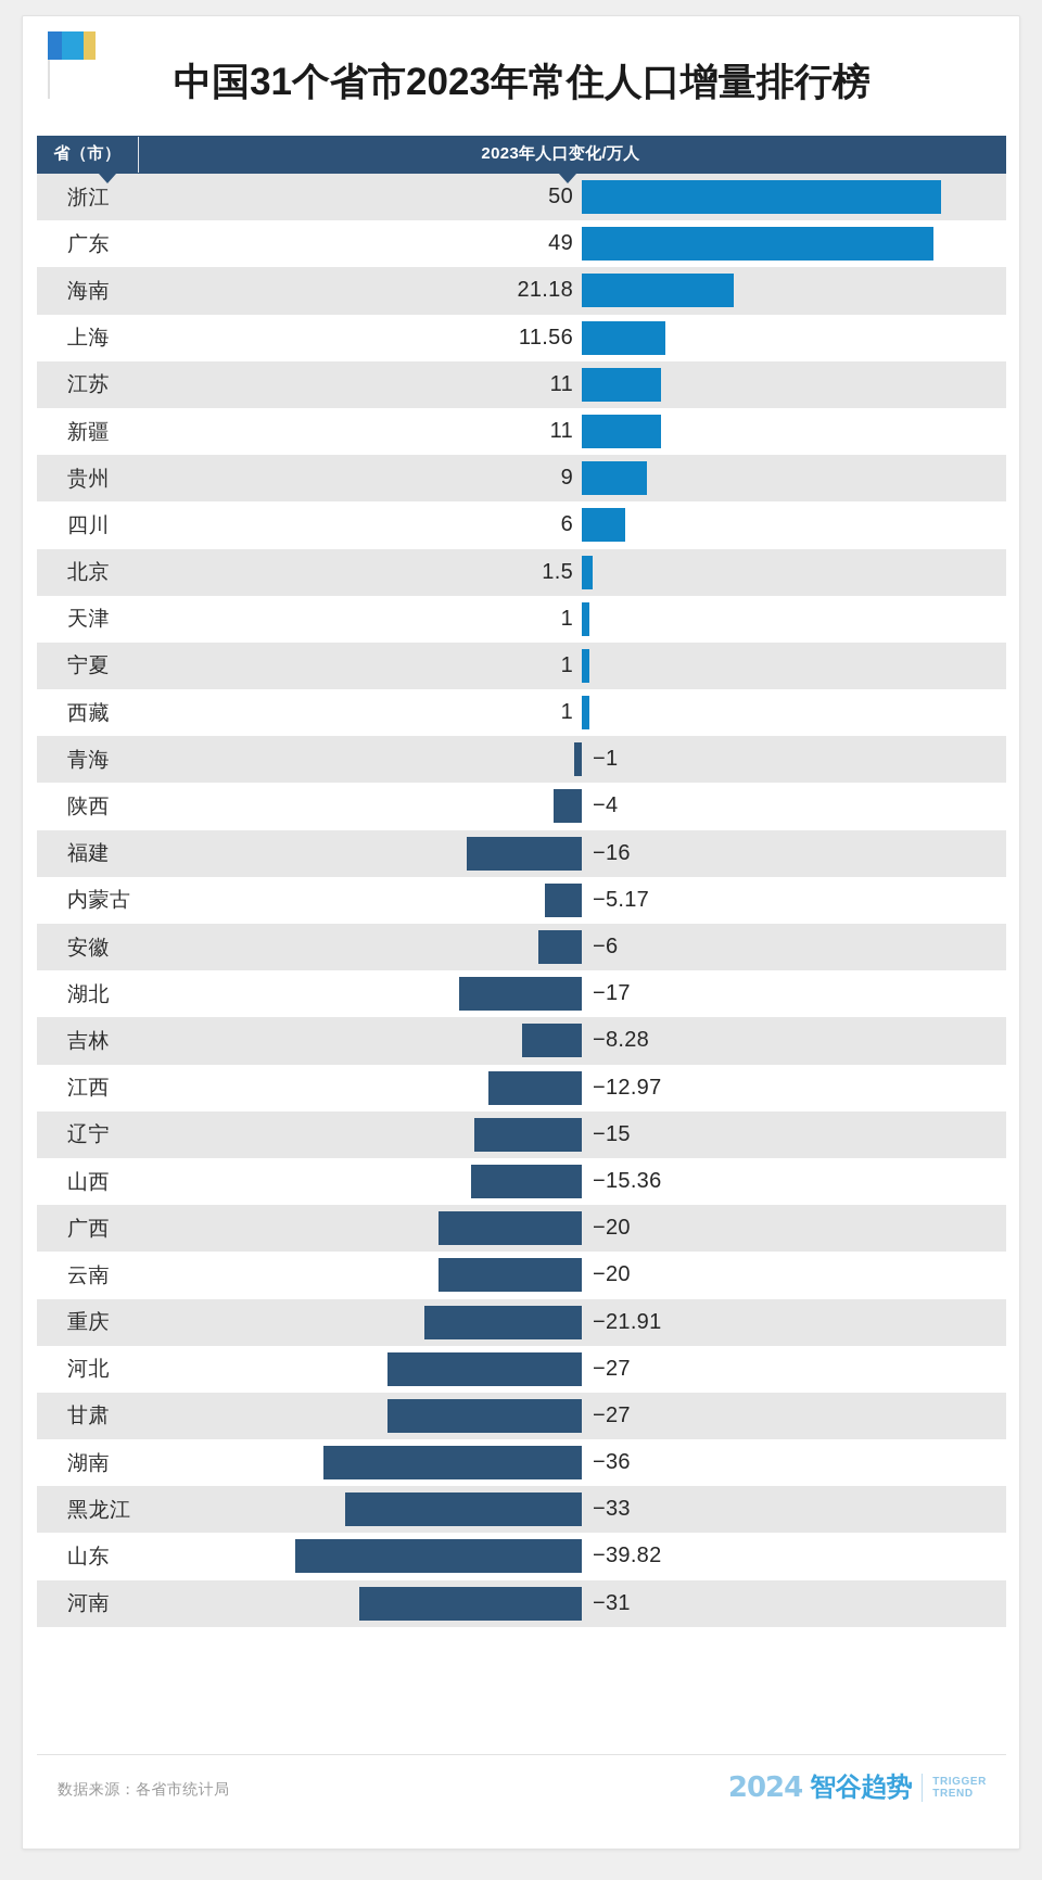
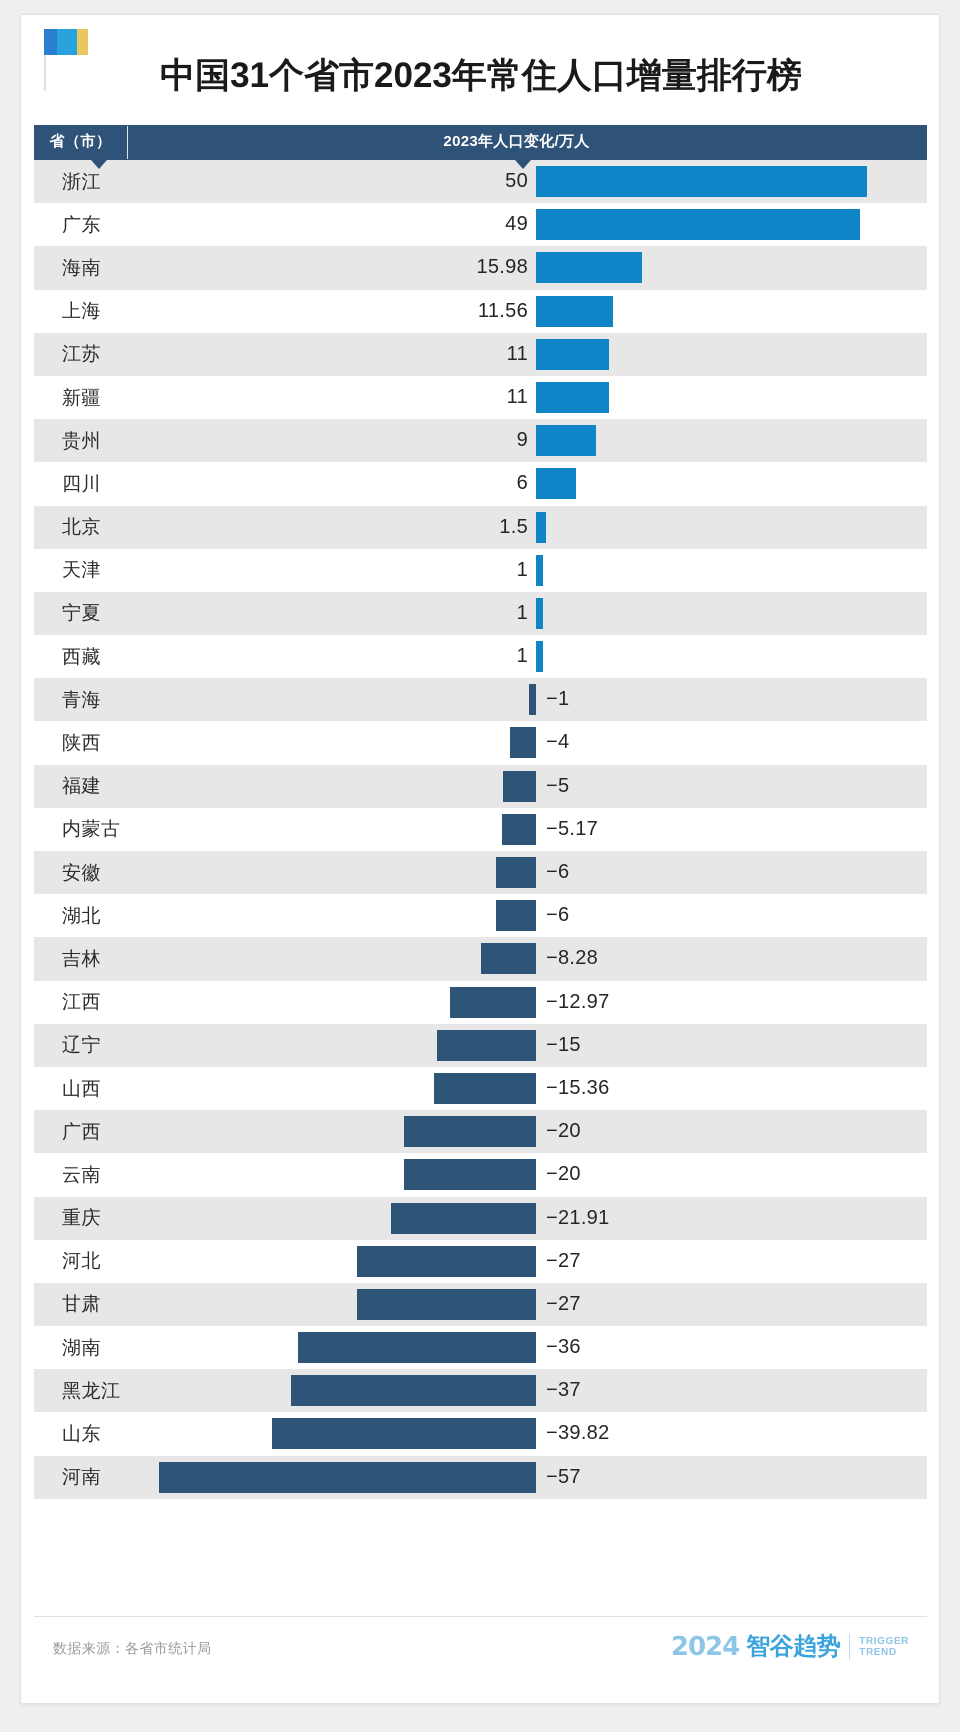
海南: 21.18 -> 15.98
福建: −16 -> −5
湖北: −17 -> −6
黑龙江: −33 -> −37
河南: −31 -> −57
